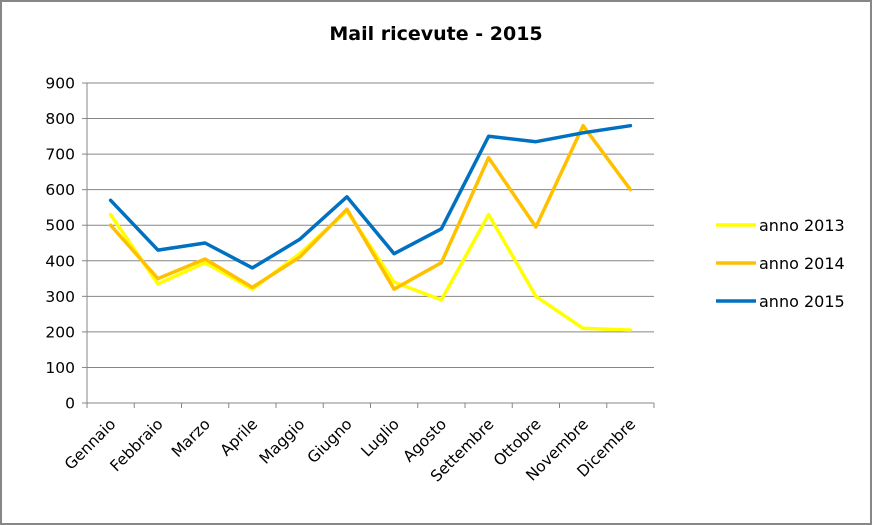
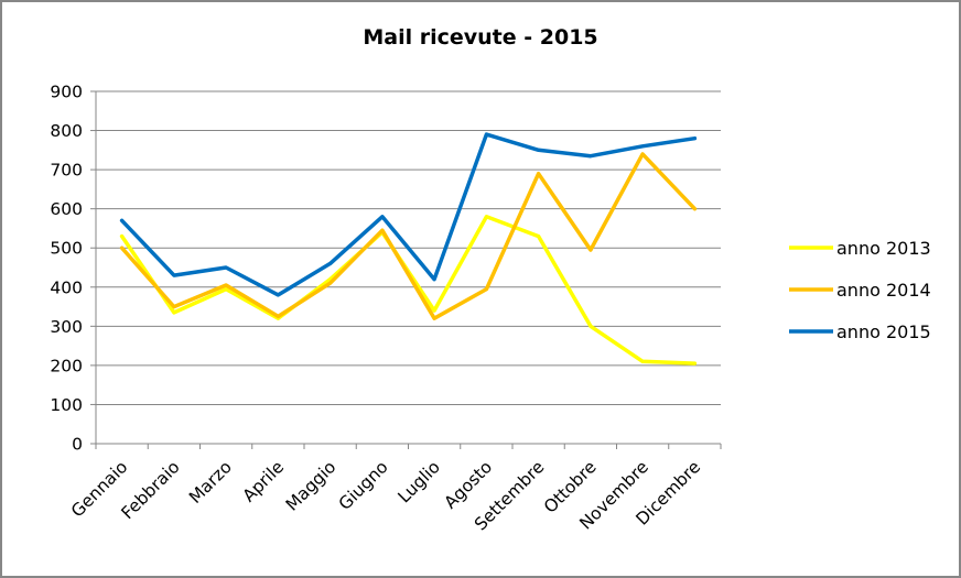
anno 2013/Agosto: 290 -> 580
anno 2015/Agosto: 490 -> 790
anno 2014/Novembre: 780 -> 740
